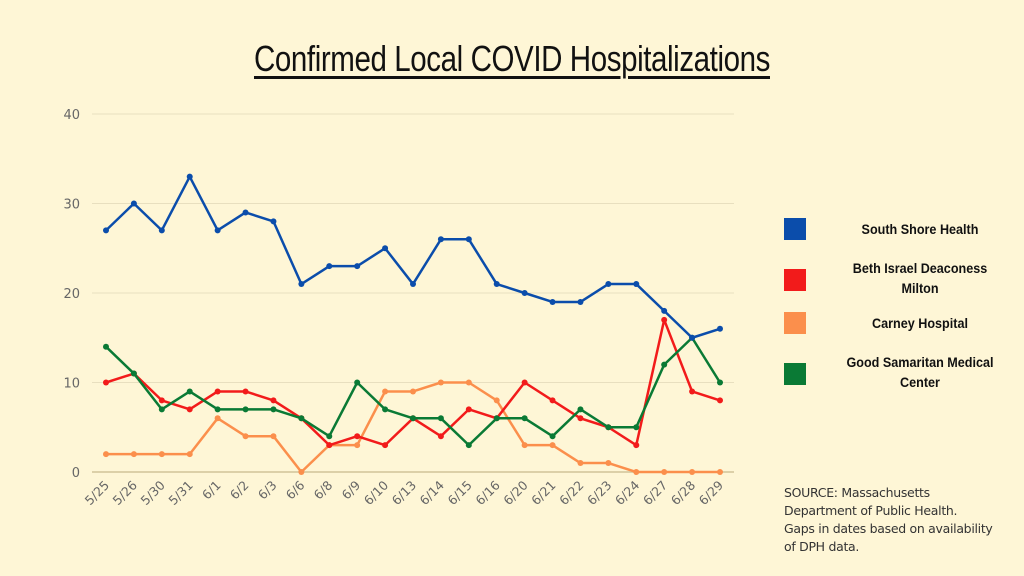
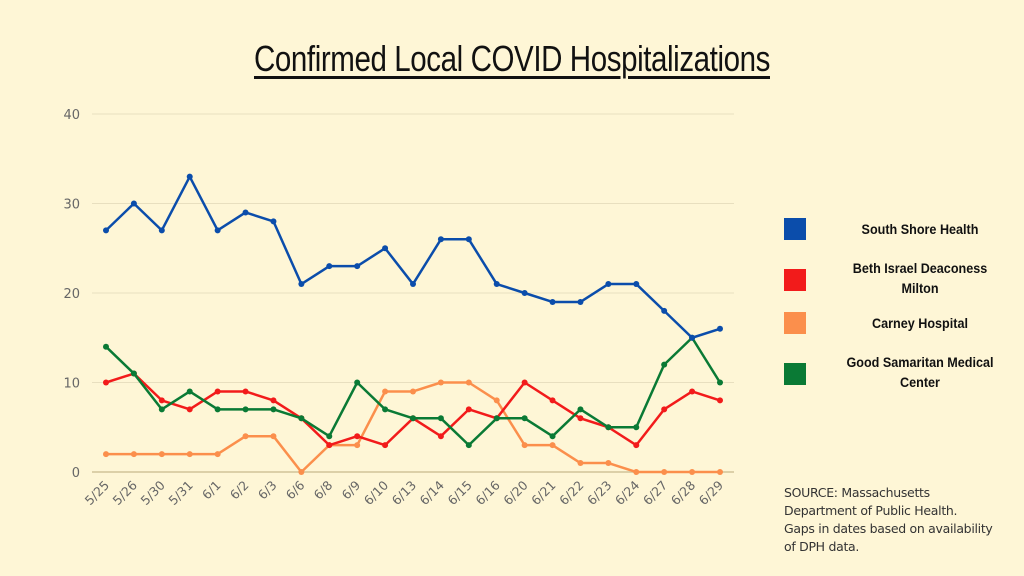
Carney Hospital/6/1: 6 -> 2
Beth Israel Deaconess Milton/6/27: 17 -> 7
